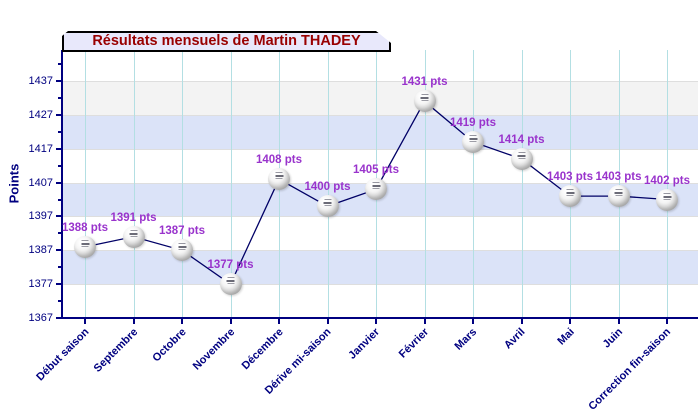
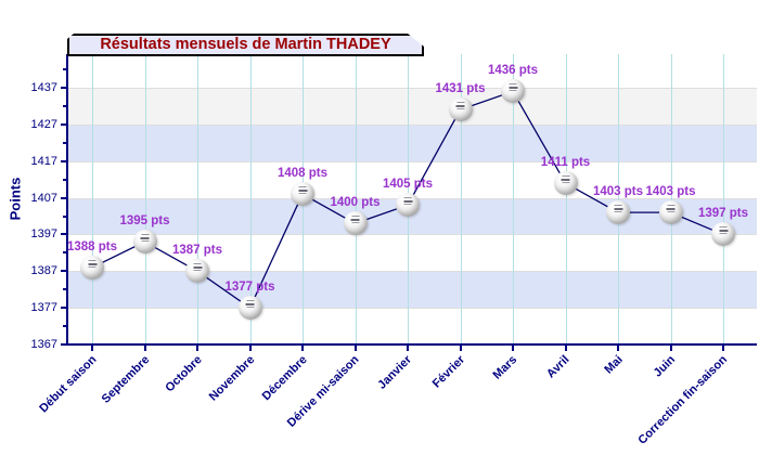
Septembre: 1391 -> 1395
Mars: 1419 -> 1436
Avril: 1414 -> 1411
Correction fin-saison: 1402 -> 1397
